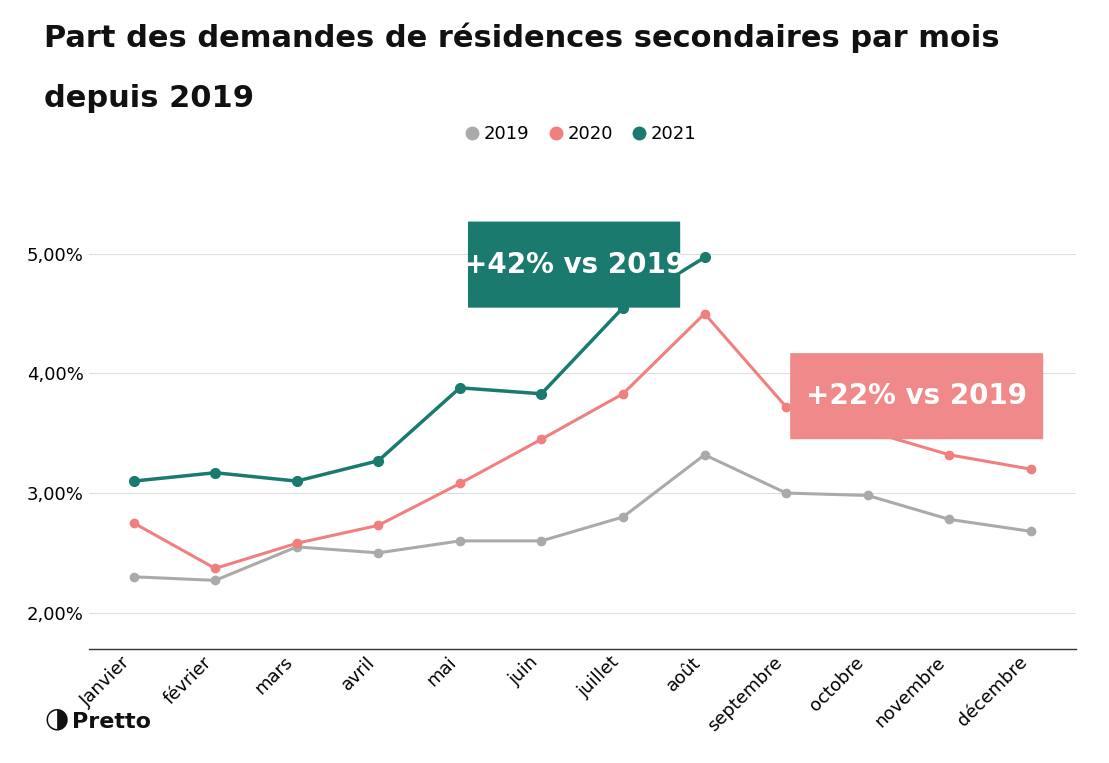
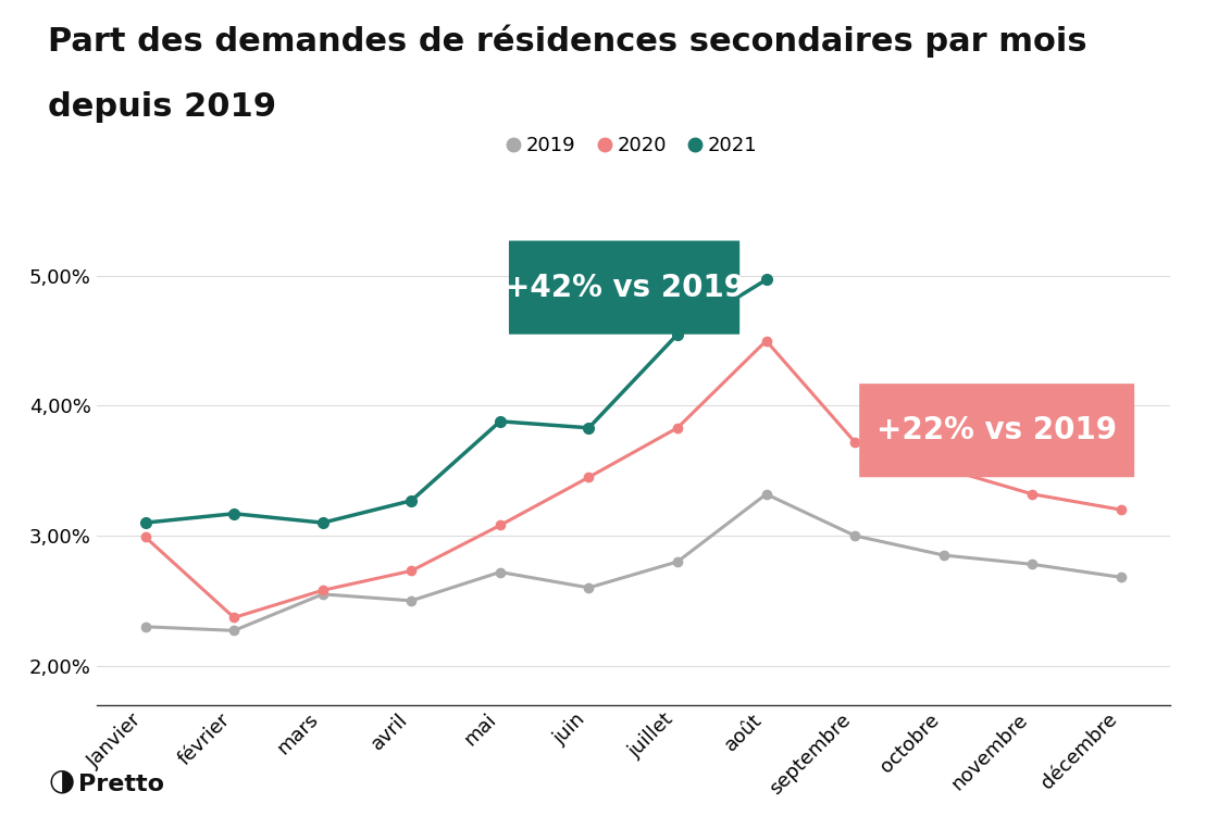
2020/Janvier: 2,75% -> 2,99%
2019/mai: 2,60% -> 2,72%
2019/octobre: 2,98% -> 2,85%
